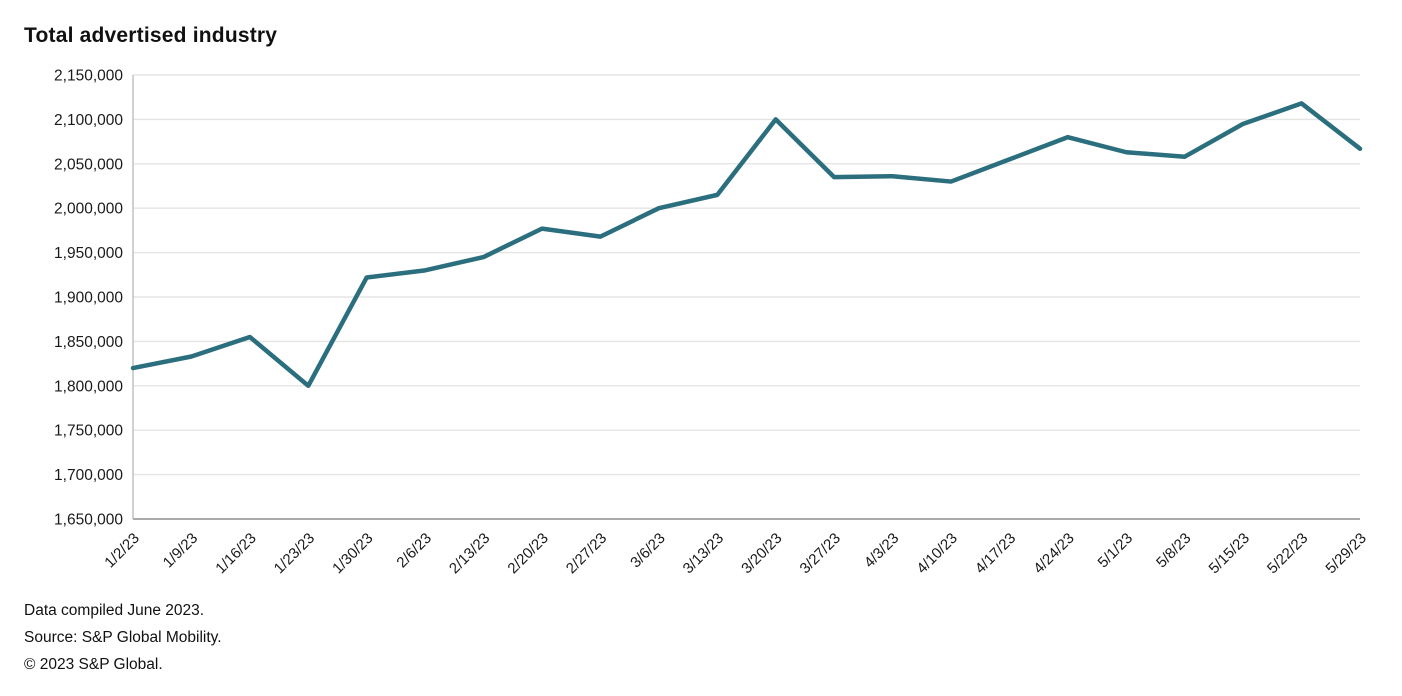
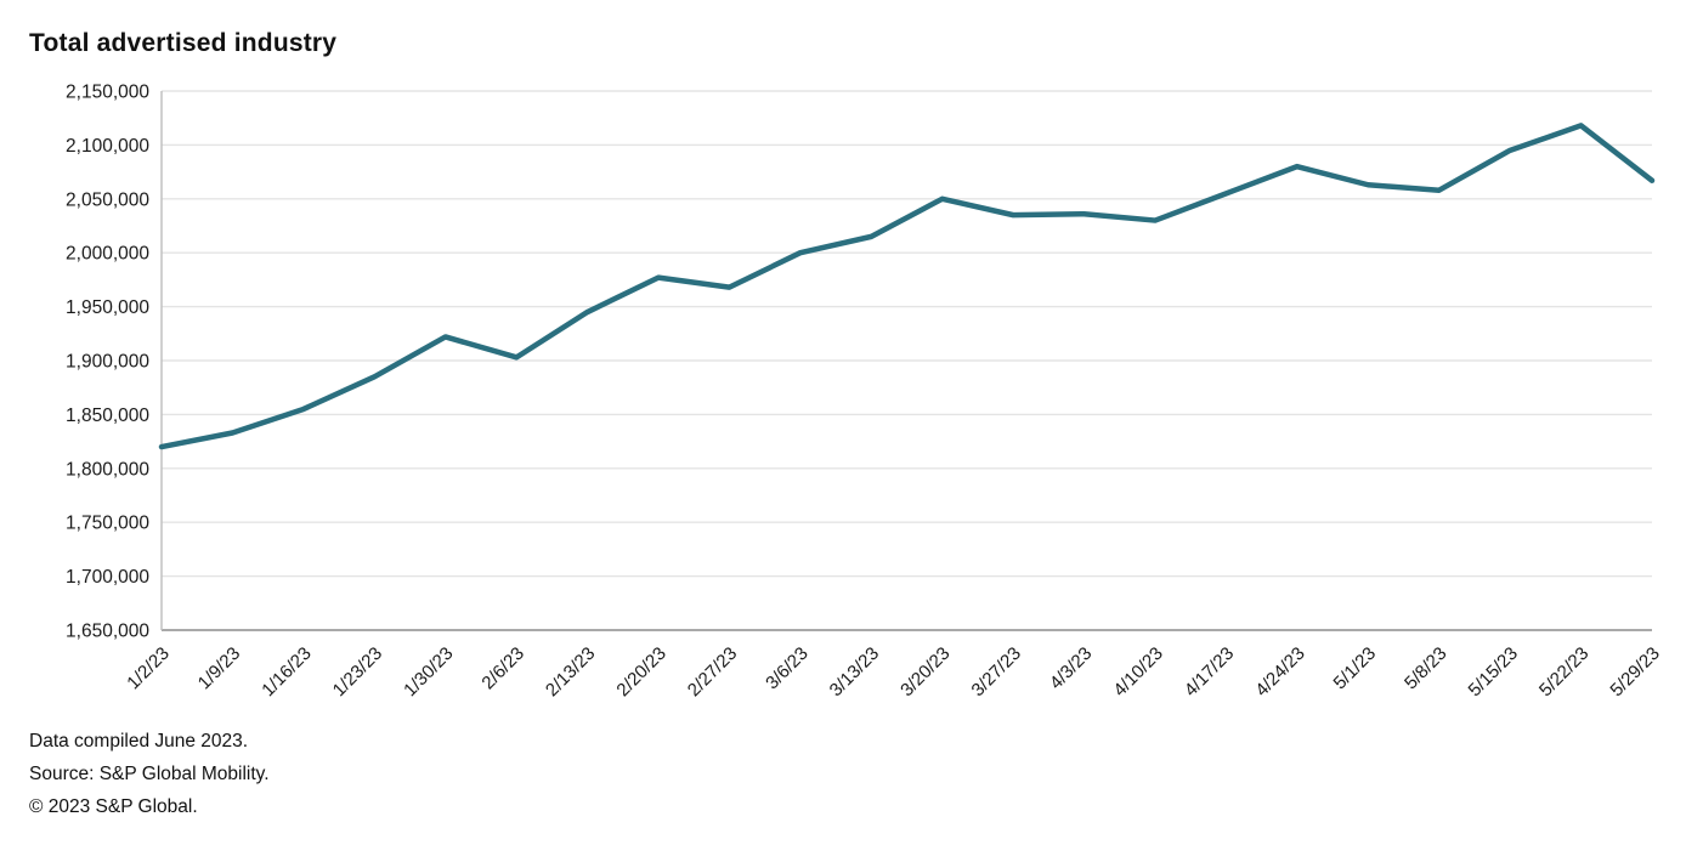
1/23/23: 1800000 -> 1880000
2/6/23: 1930000 -> 1900000
3/20/23: 2100000 -> 2050000
